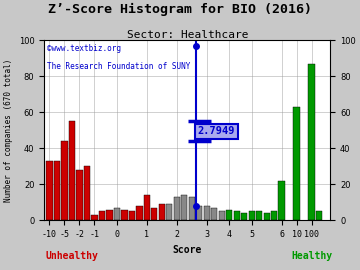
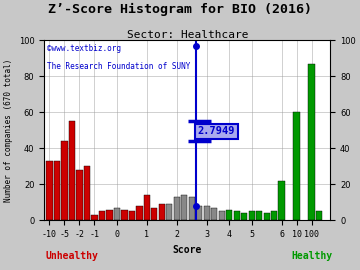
10: 63 -> 60
